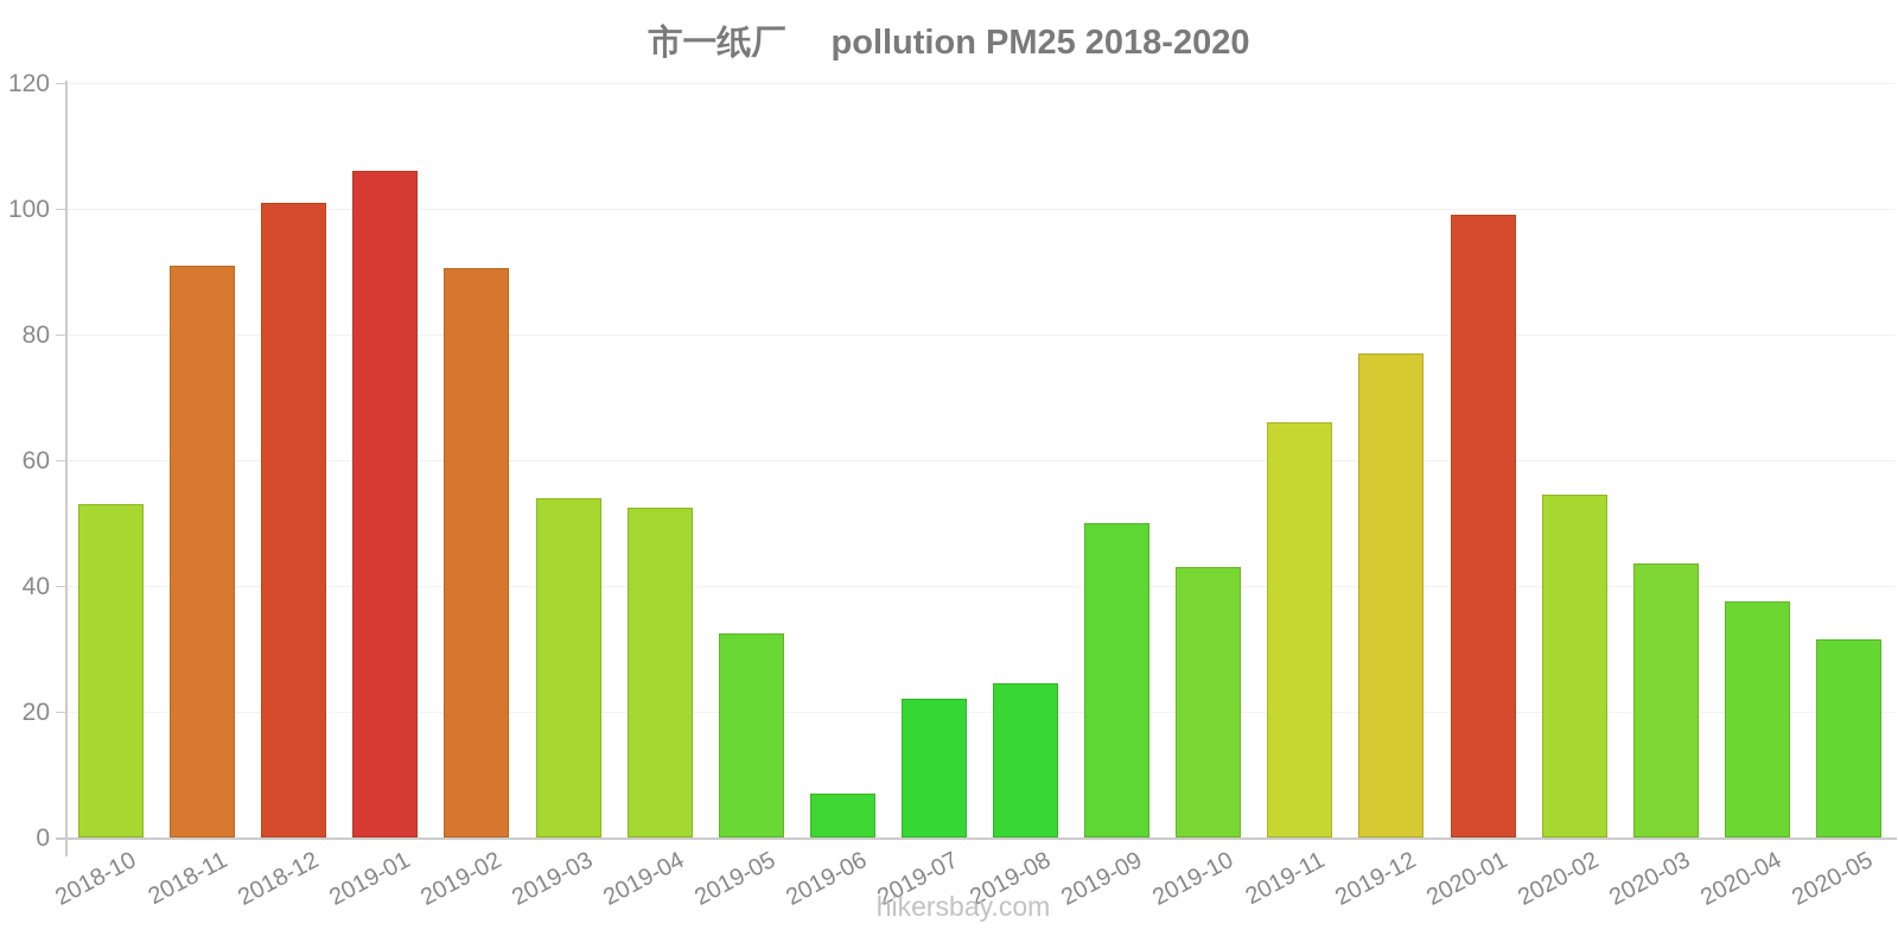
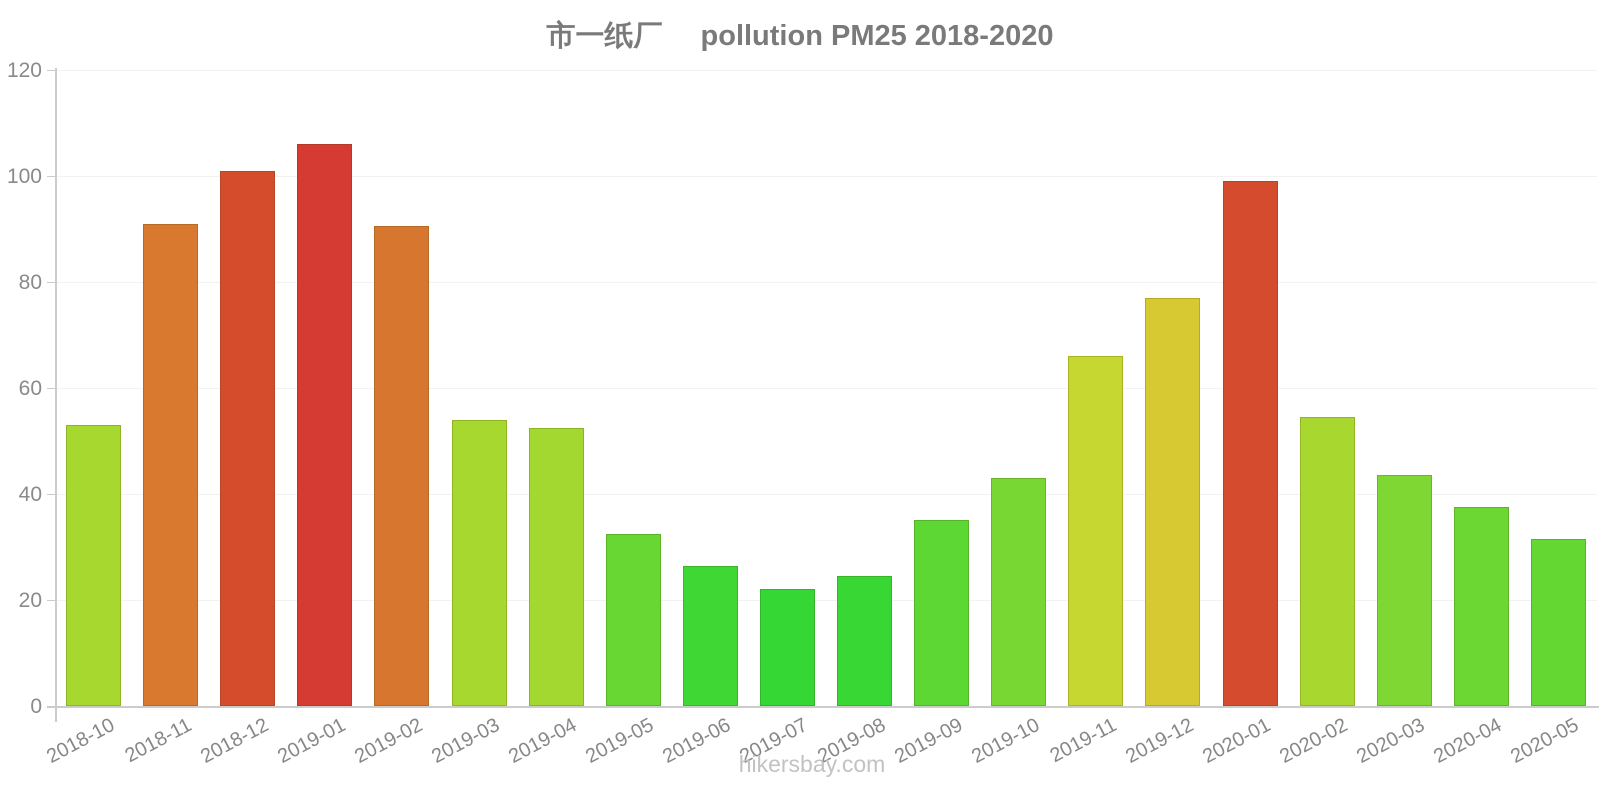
2019-06: 7 -> 26
2019-09: 50 -> 35
